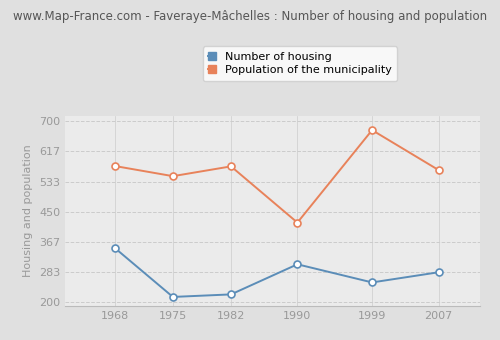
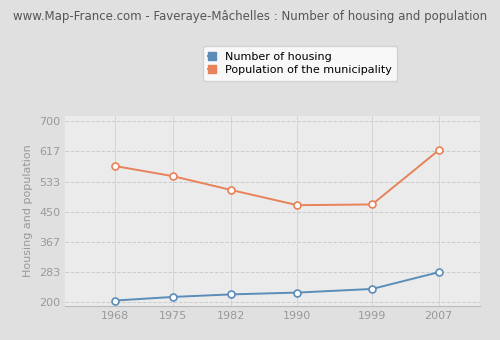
Number of housing/1968: 350 -> 205
Population of the municipality/1982: 575 -> 510
Number of housing/1990: 305 -> 227
Population of the municipality/1990: 420 -> 468
Number of housing/1999: 255 -> 237
Population of the municipality/1999: 675 -> 470
Population of the municipality/2007: 565 -> 619
